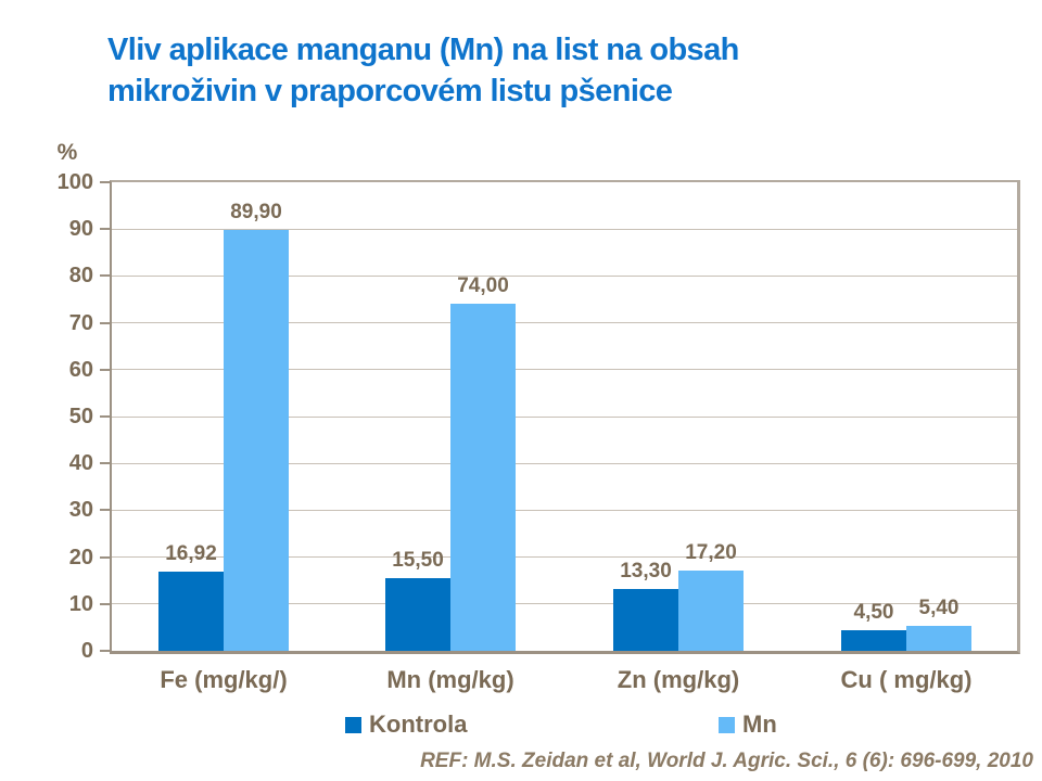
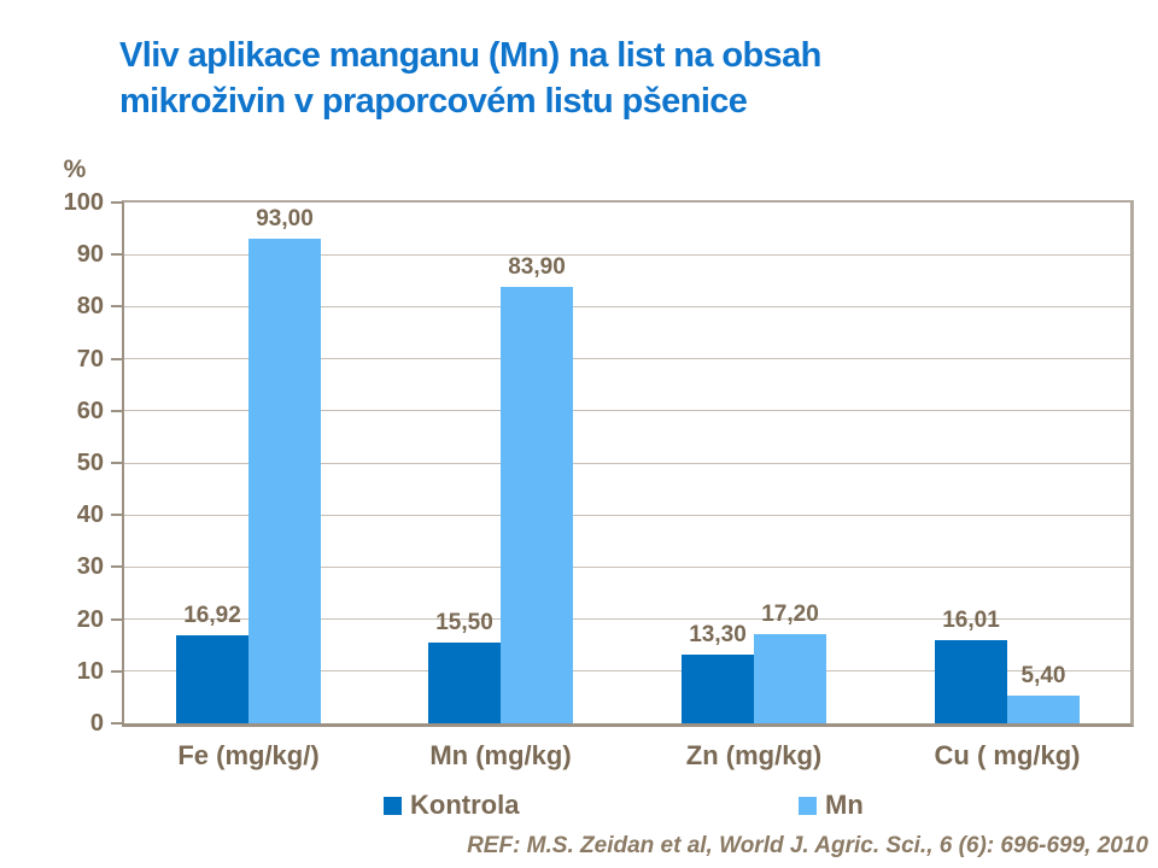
Mn/Fe (mg/kg/): 89,90 -> 93,00
Mn/Mn (mg/kg): 74,00 -> 83,90
Kontrola/Cu ( mg/kg): 4,50 -> 16,01
